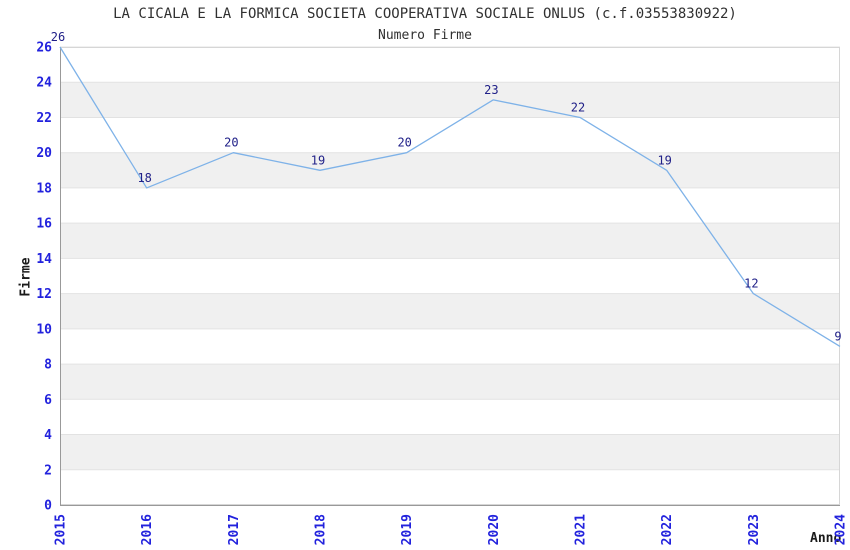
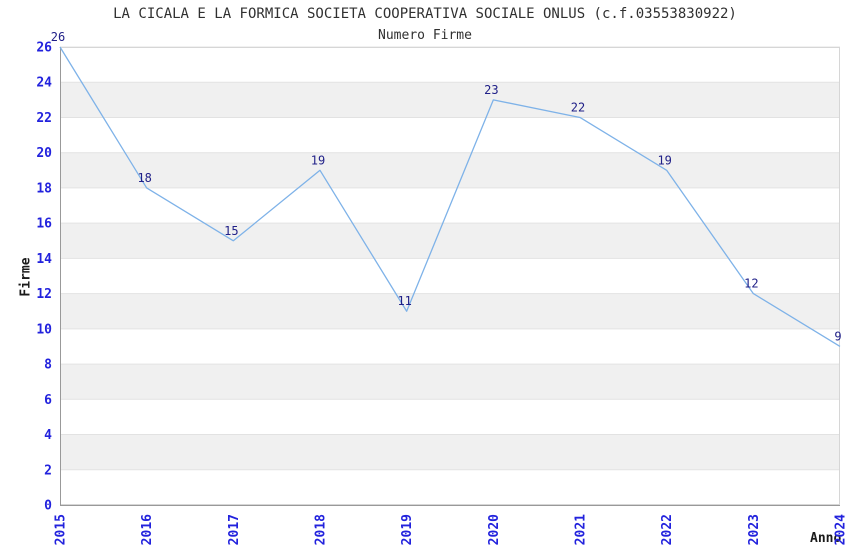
2017: 20 -> 15
2019: 20 -> 11
